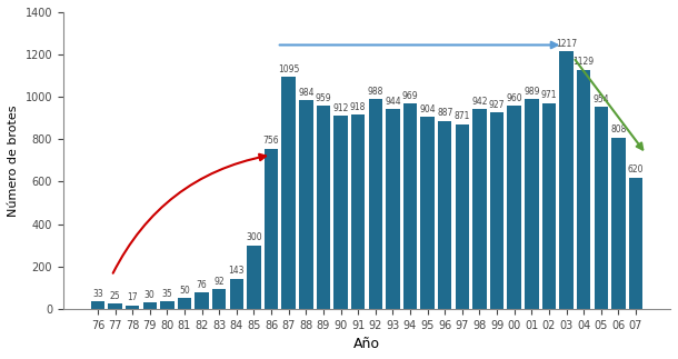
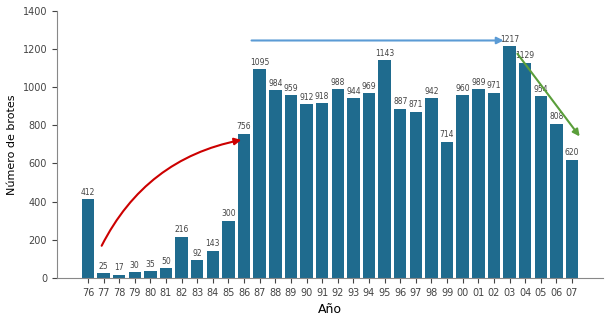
76: 33 -> 412
82: 76 -> 216
95: 904 -> 1143
99: 927 -> 714
